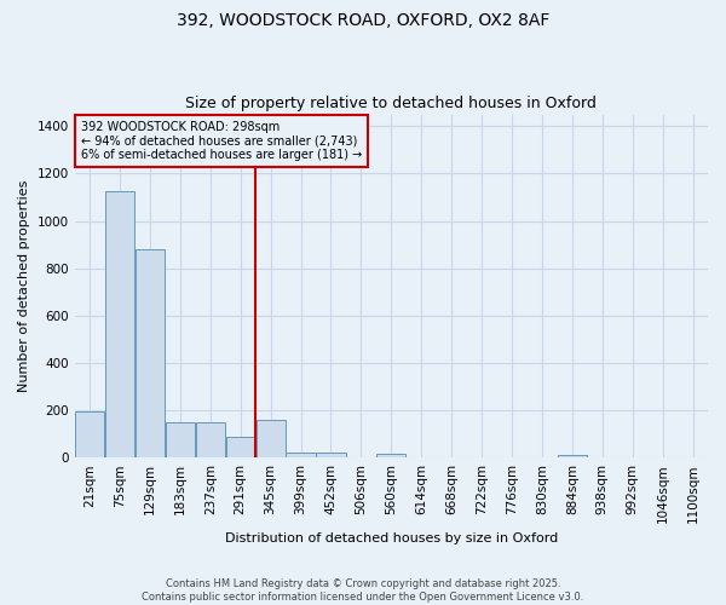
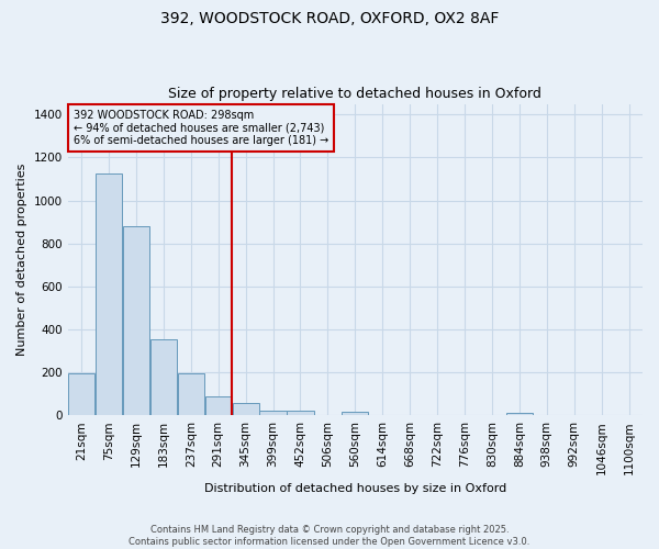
183sqm: 150 -> 360
237sqm: 150 -> 200
345sqm: 160 -> 60
